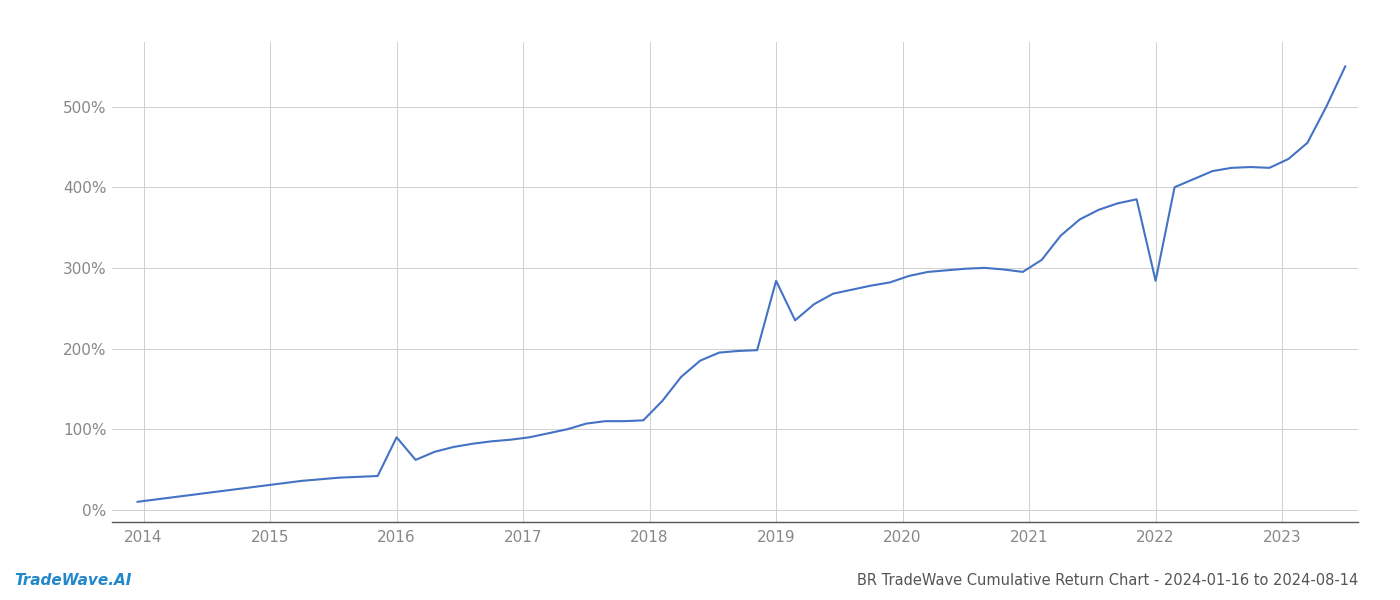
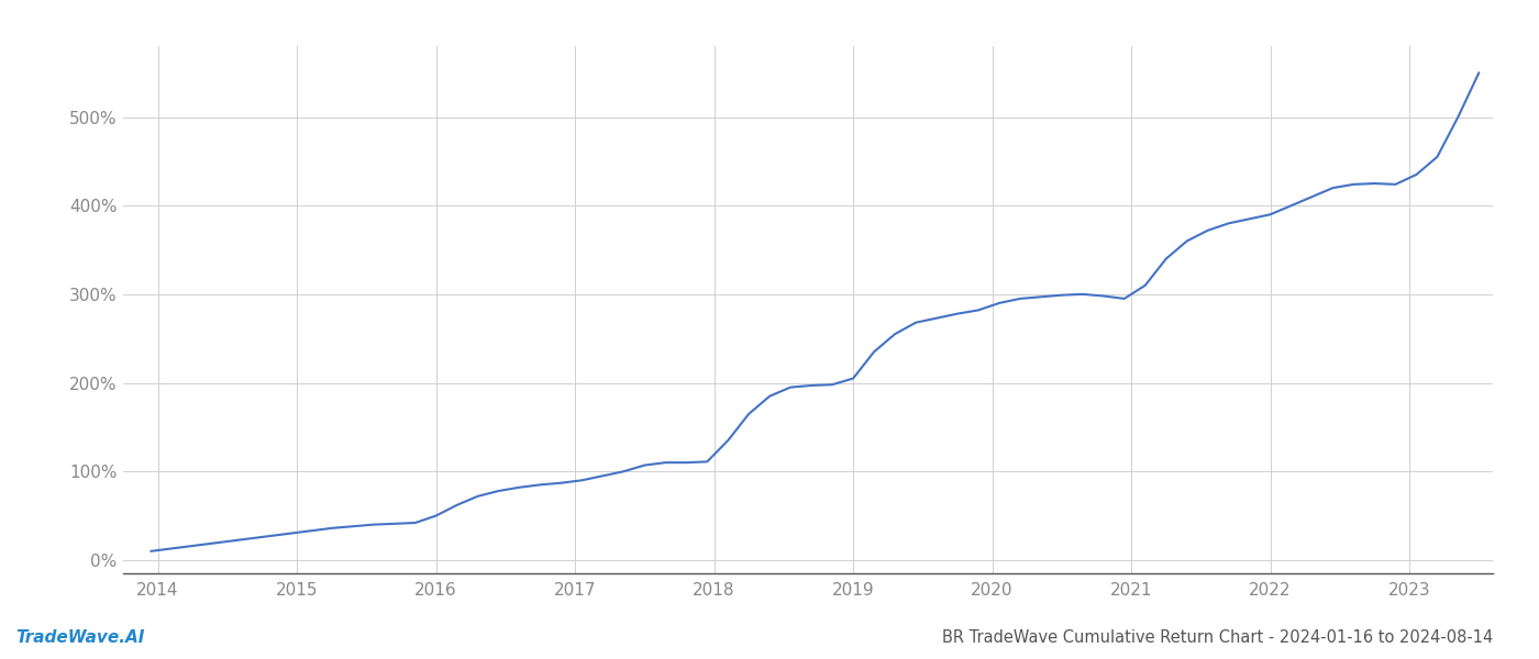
2016: 90% -> 50%
2019: 284% -> 205%
2022: 284% -> 390%
